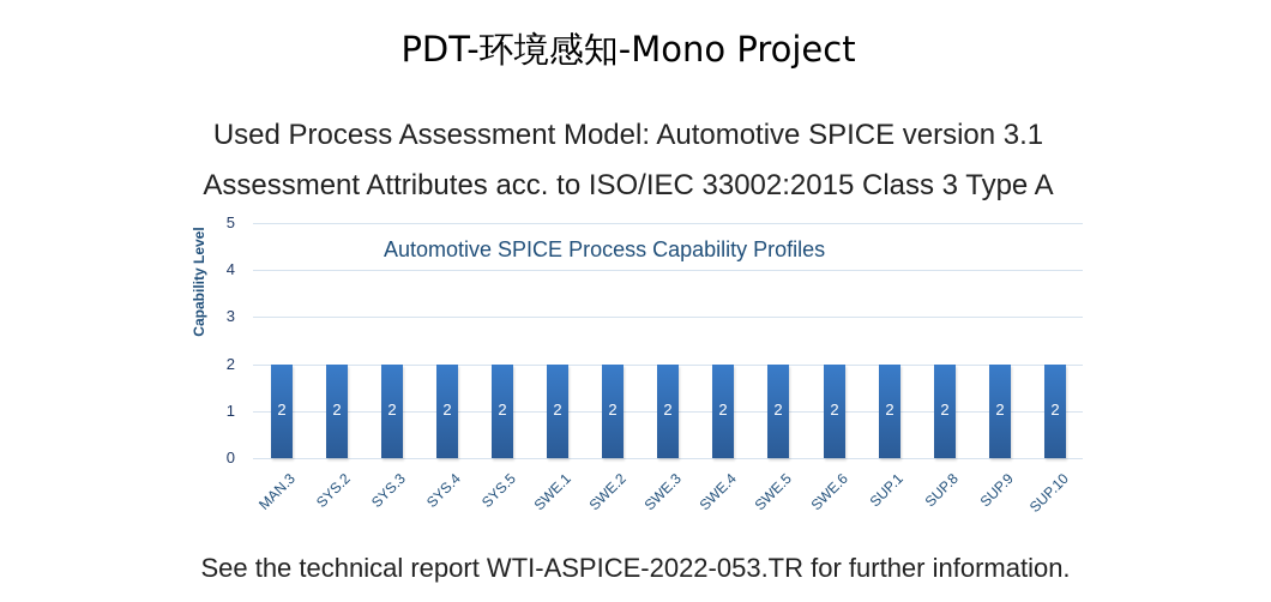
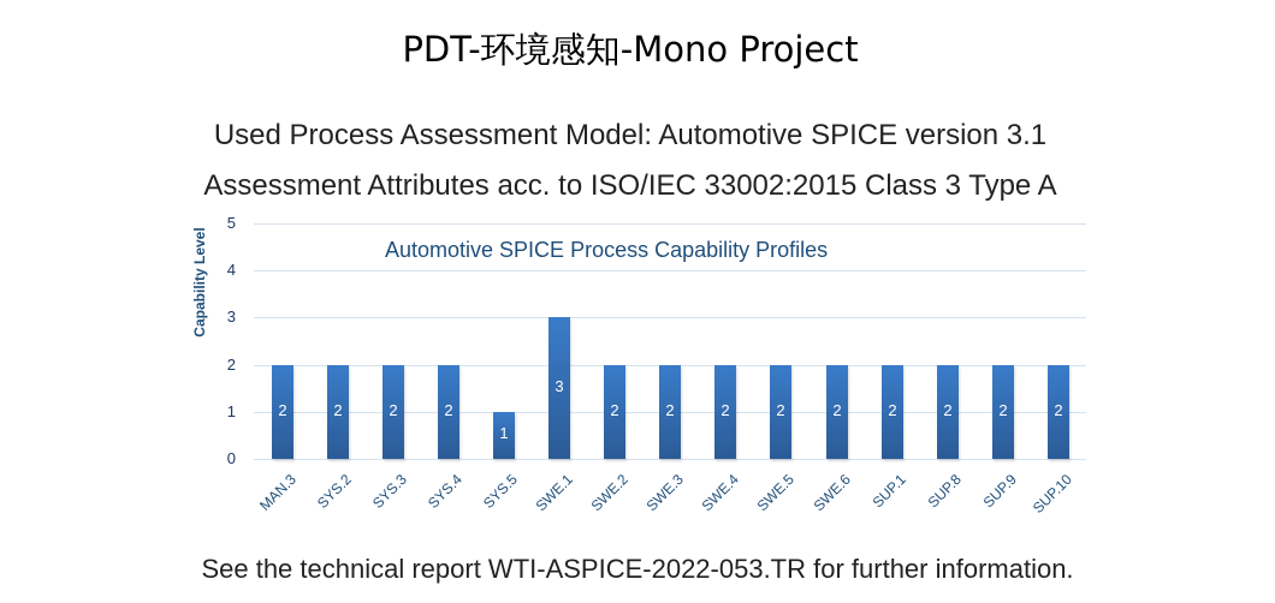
SYS.5: 2 -> 1
SWE.1: 2 -> 3
